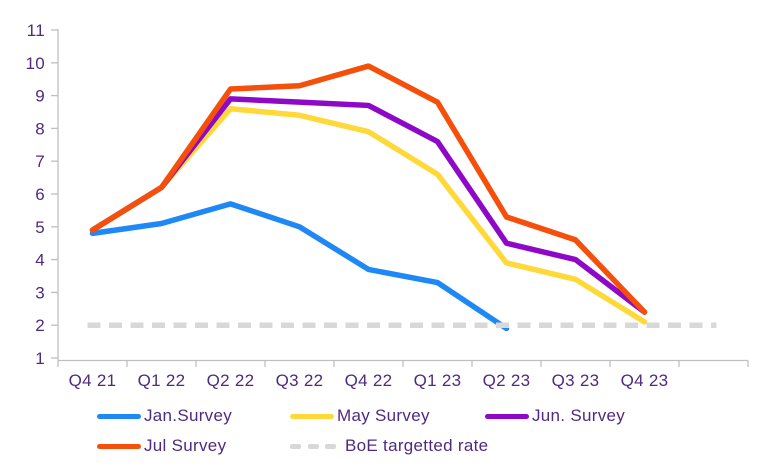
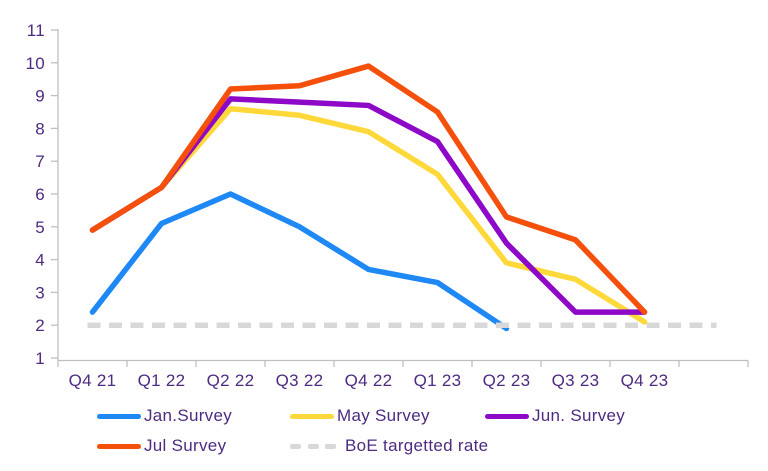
Jan.Survey/Q4 21: 4.8 -> 2.4
Jan.Survey/Q2 22: 5.7 -> 6.0
Jul Survey/Q1 23: 8.8 -> 8.5
Jun. Survey/Q3 23: 4.0 -> 2.4
